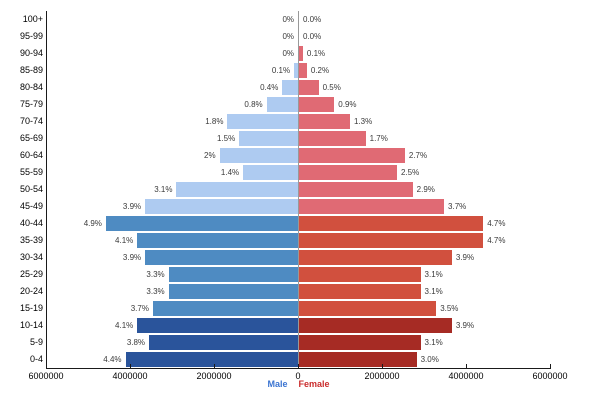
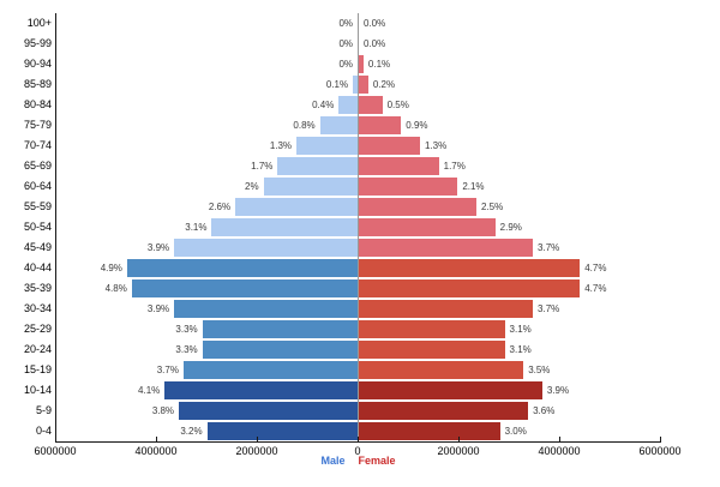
Male/70-74: 1.8% -> 1.3%
Male/65-69: 1.5% -> 1.7%
Female/60-64: 2.7% -> 2.1%
Male/55-59: 1.4% -> 2.6%
Male/35-39: 4.1% -> 4.8%
Female/30-34: 3.9% -> 3.7%
Female/5-9: 3.1% -> 3.6%
Male/0-4: 4.4% -> 3.2%
